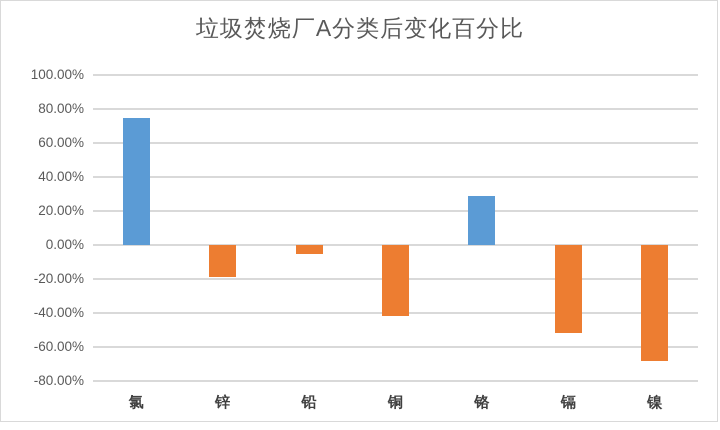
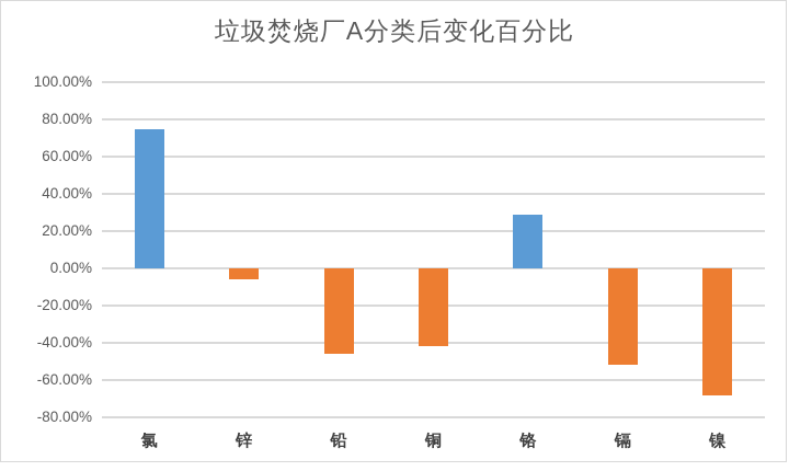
锌: -19% -> -6%
铅: -5% -> -46%
